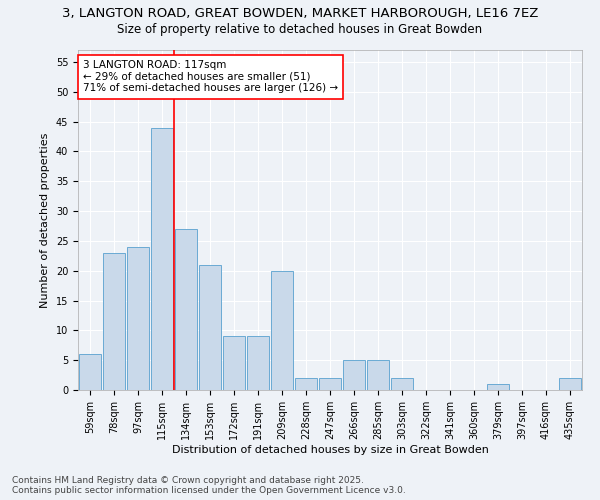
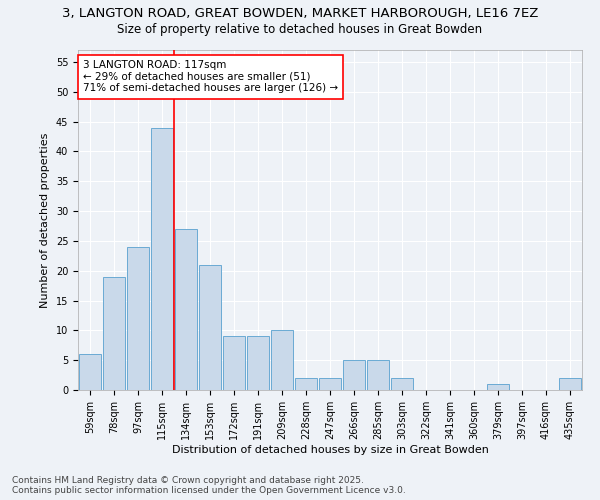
78sqm: 23 -> 19
209sqm: 20 -> 10
